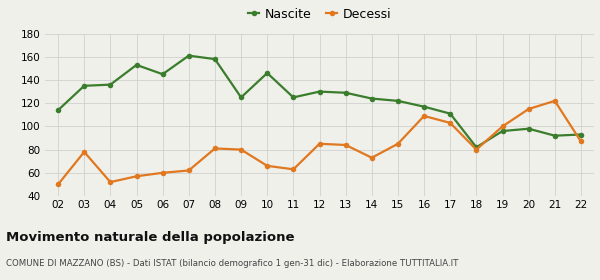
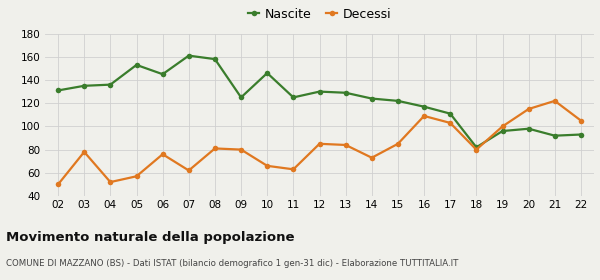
Nascite/02: 114 -> 131
Decessi/06: 60 -> 76
Decessi/22: 87 -> 105
